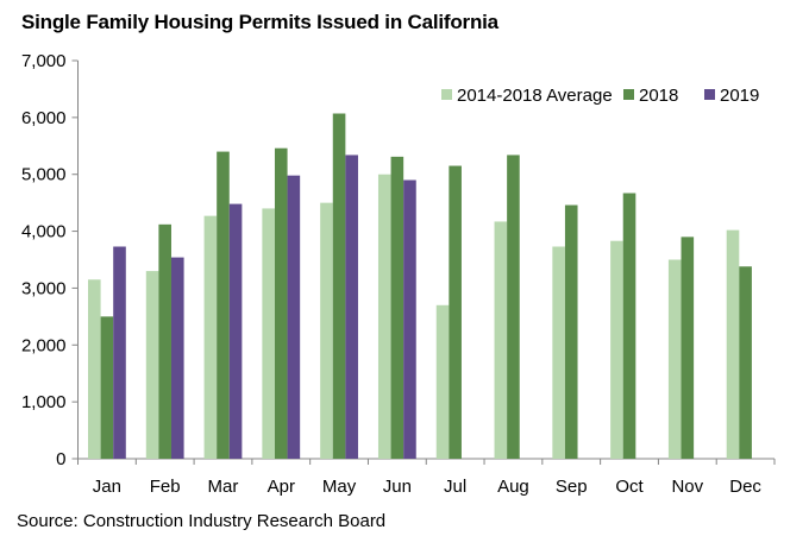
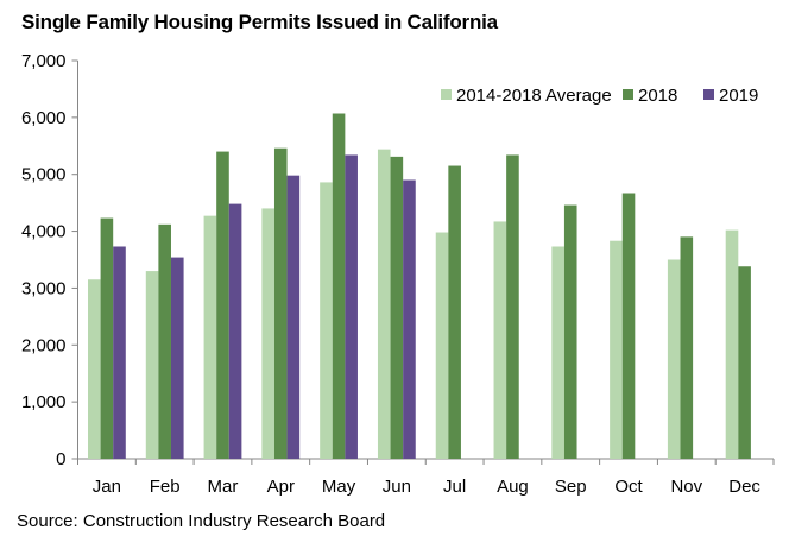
2018/Jan: 2500 -> 4200
2014-2018 Average/May: 4500 -> 4900
2014-2018 Average/Jun: 5000 -> 5400
2014-2018 Average/Jul: 2700 -> 4000
